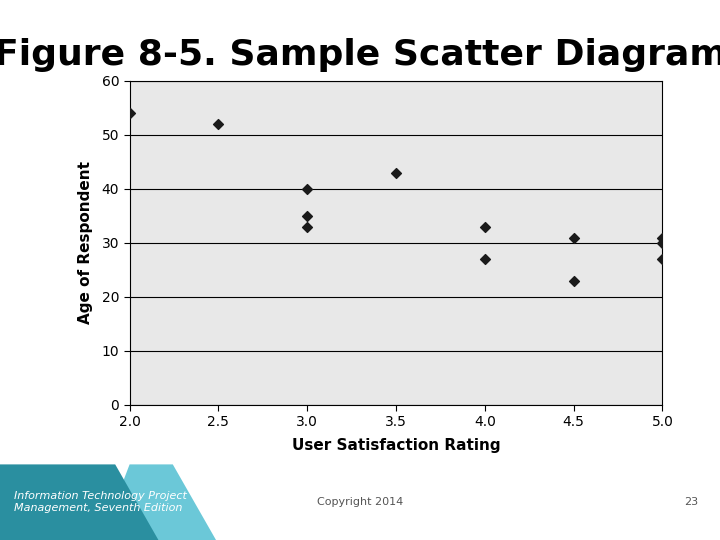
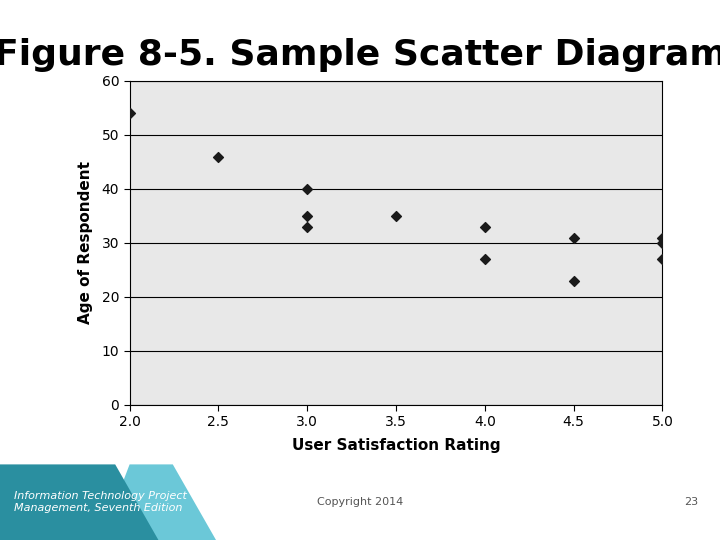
2.5: 52 -> 46
3.5: 43 -> 35
